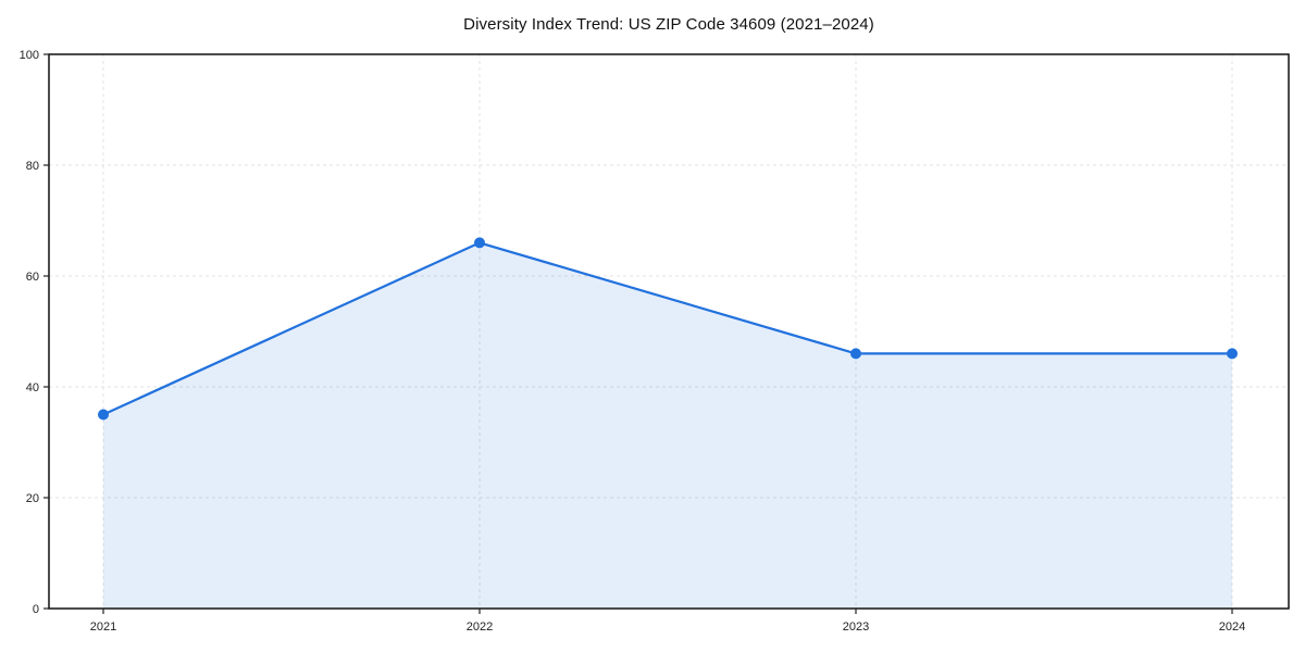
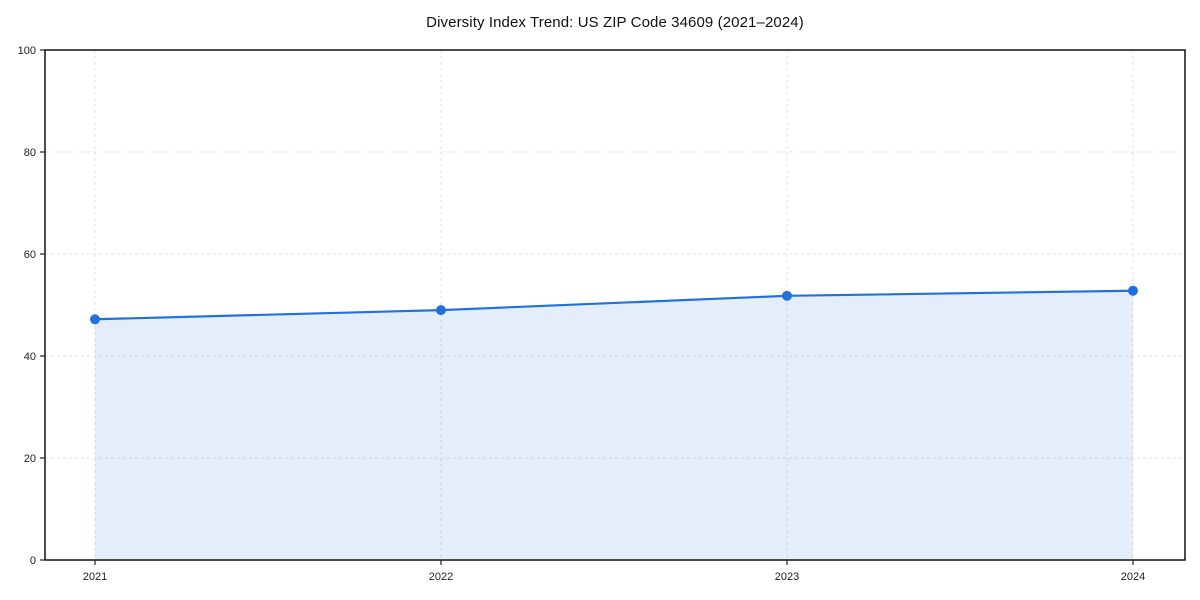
2021: 35 -> 47
2022: 66 -> 49
2023: 46 -> 52
2024: 46 -> 53
